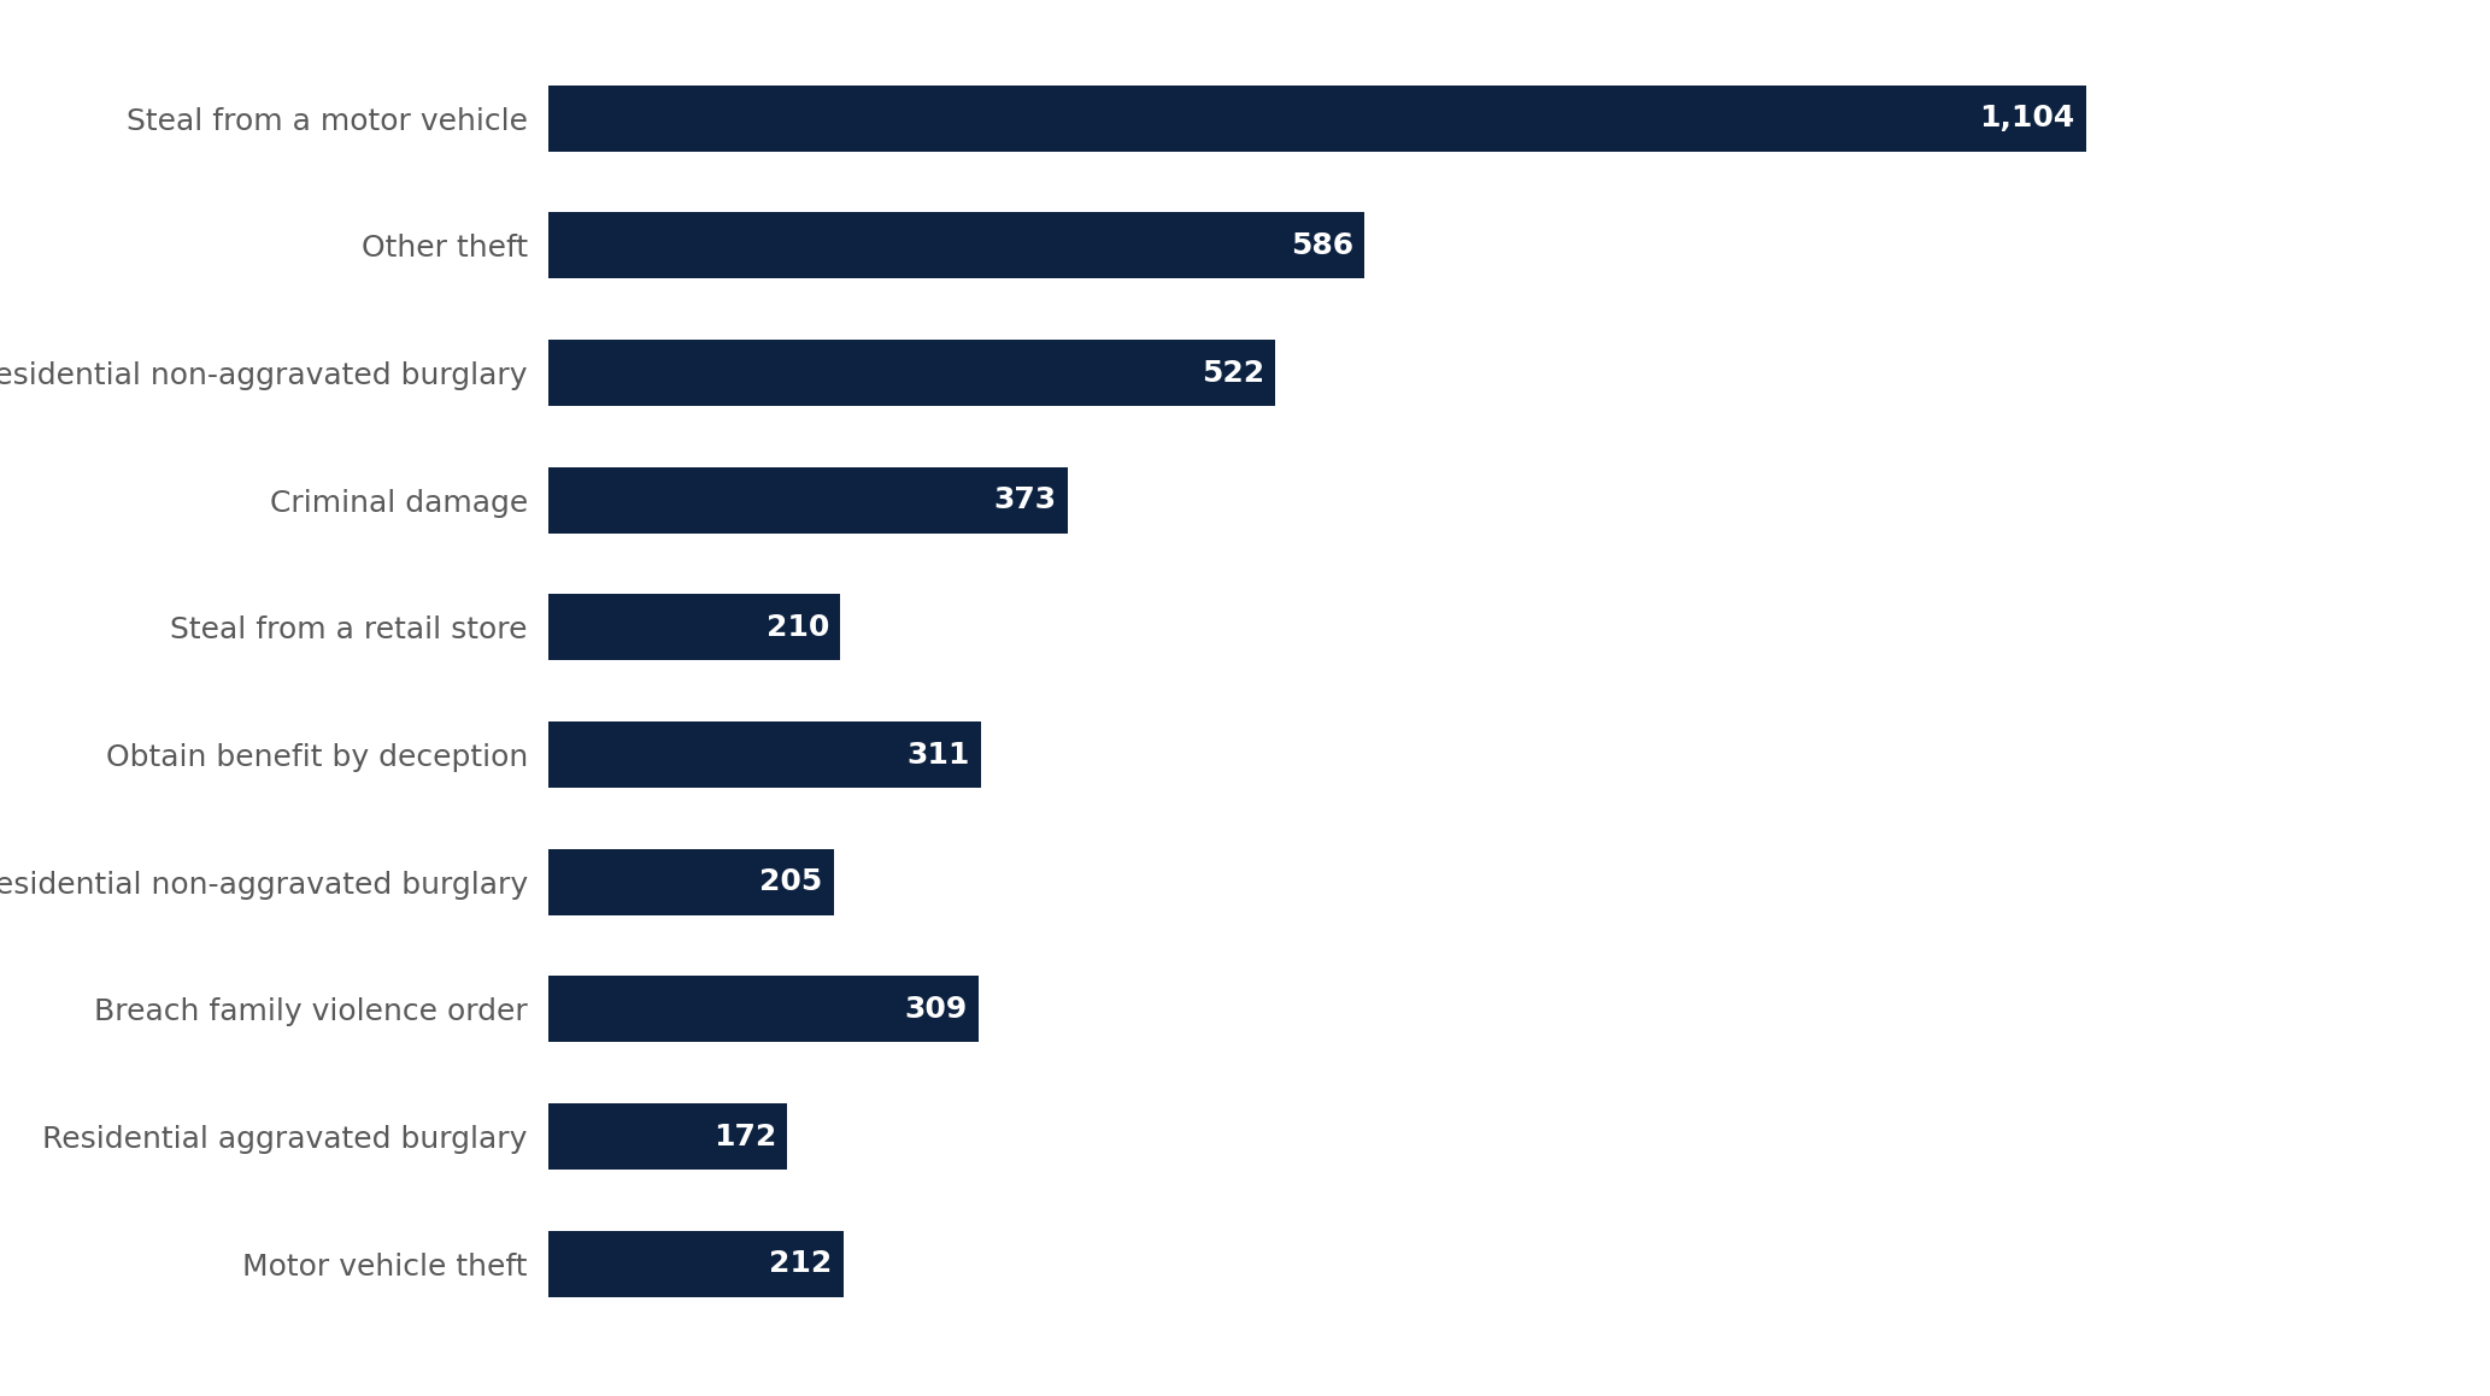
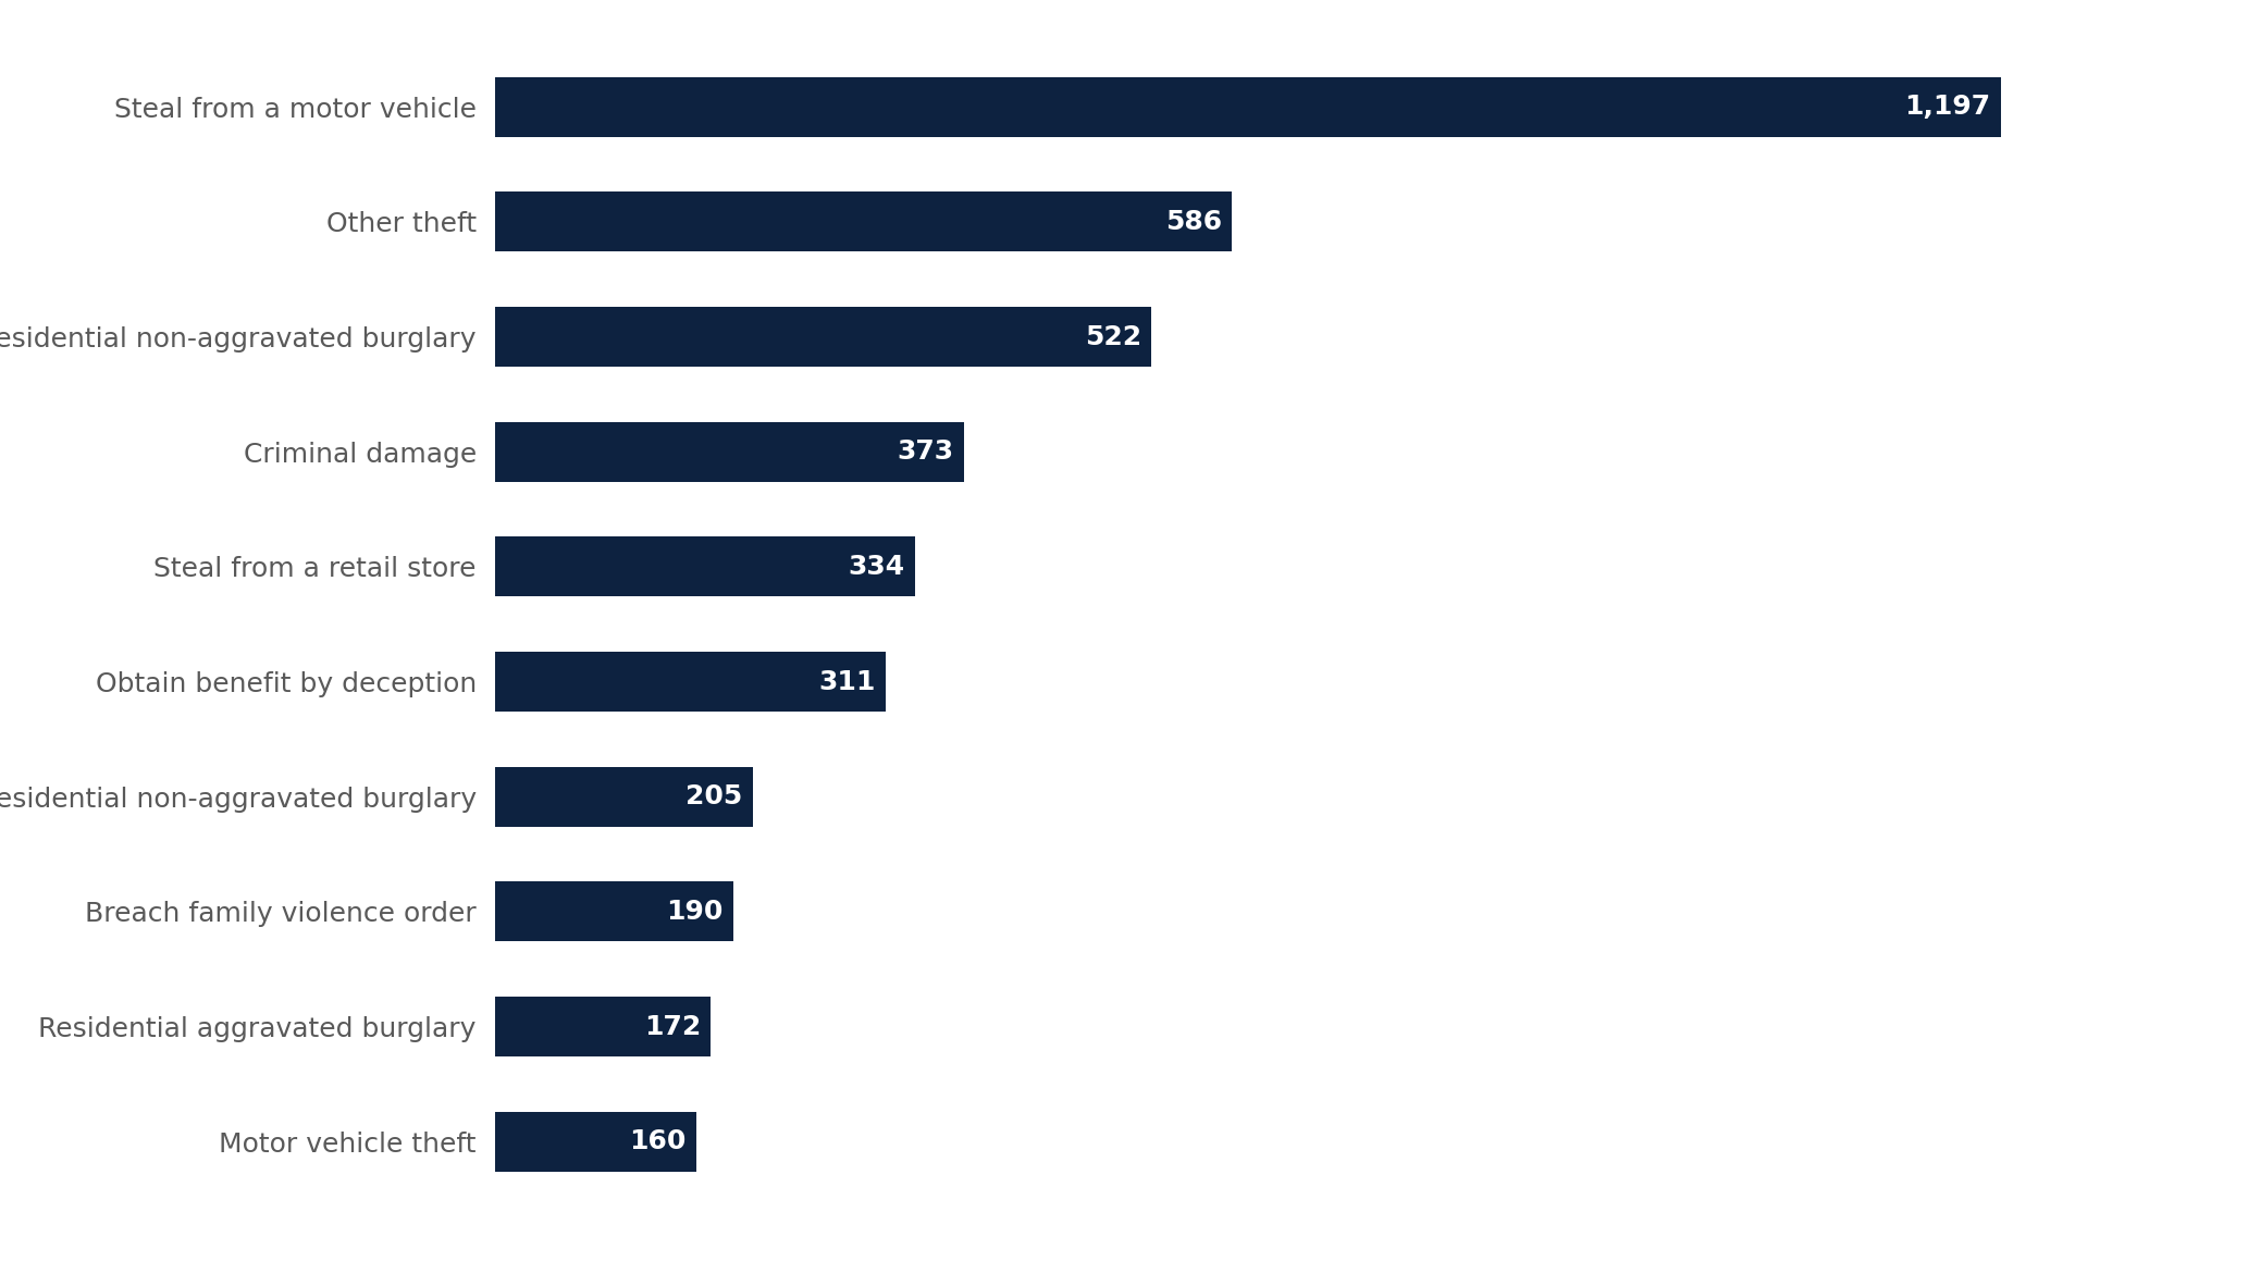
Steal from a motor vehicle: 1,104 -> 1,197
Steal from a retail store: 210 -> 334
Breach family violence order: 309 -> 190
Motor vehicle theft: 212 -> 160
